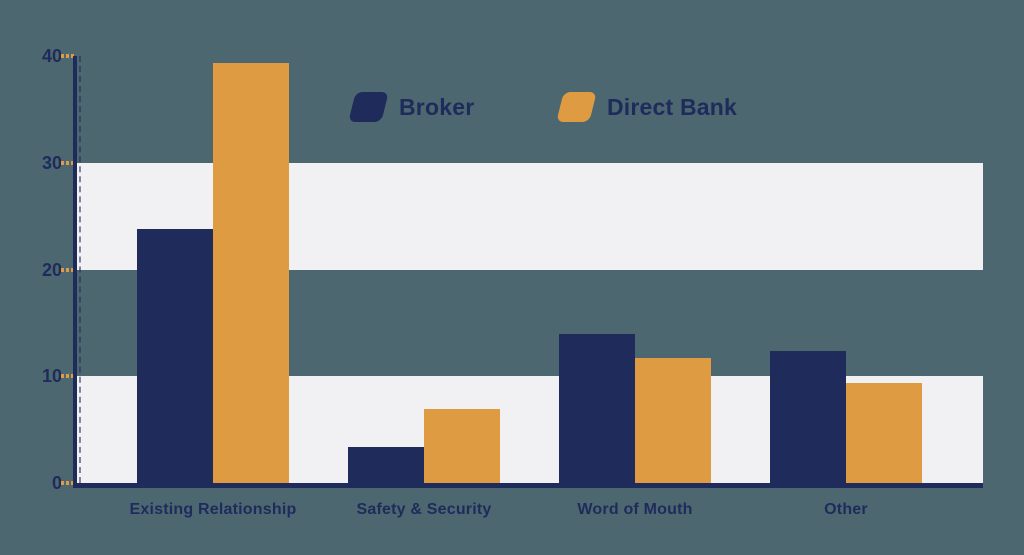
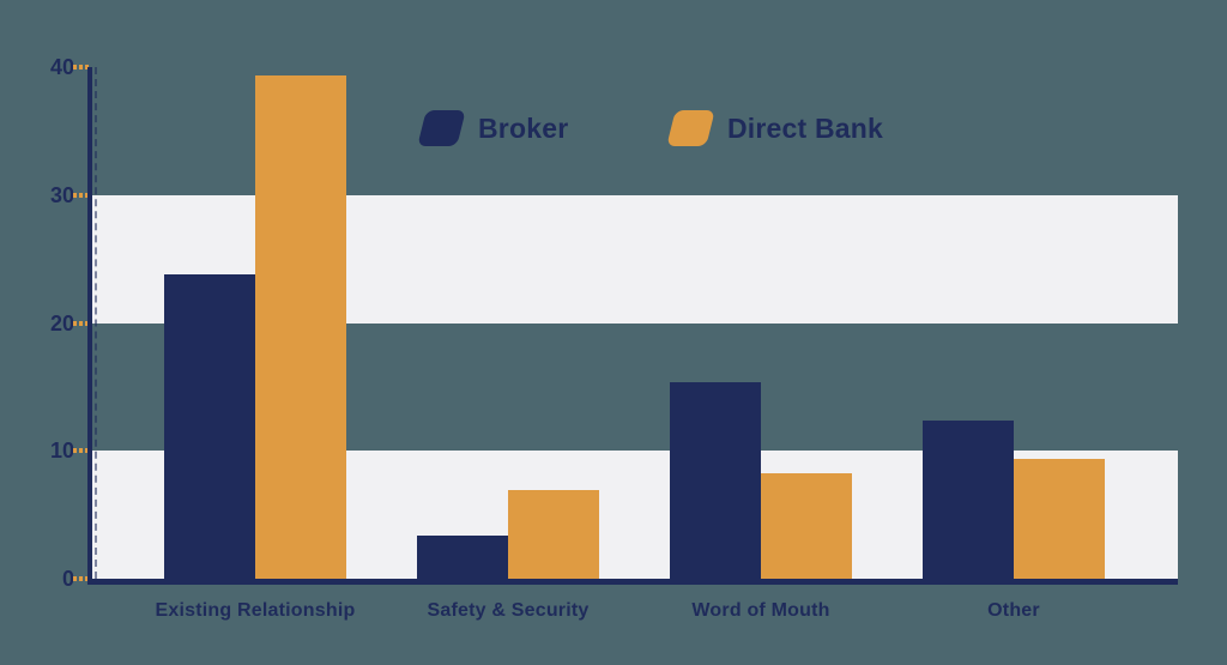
Broker/Word of Mouth: 14.0 -> 15.4
Direct Bank/Word of Mouth: 11.7 -> 8.2
